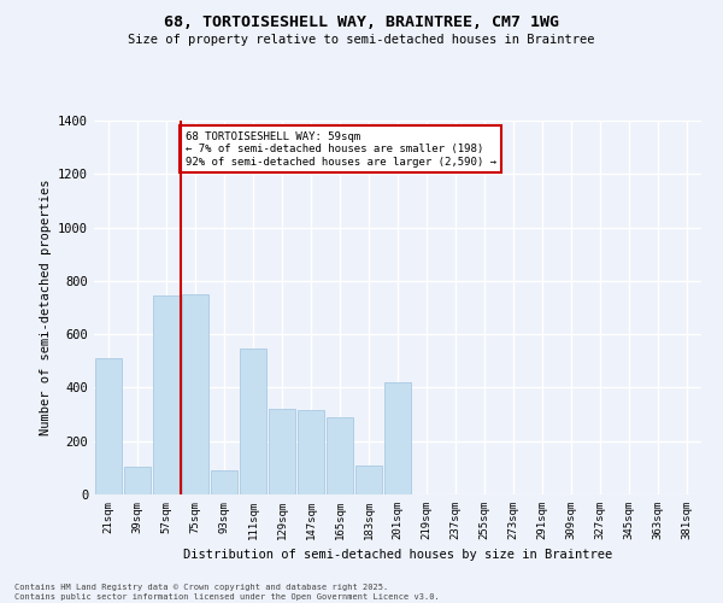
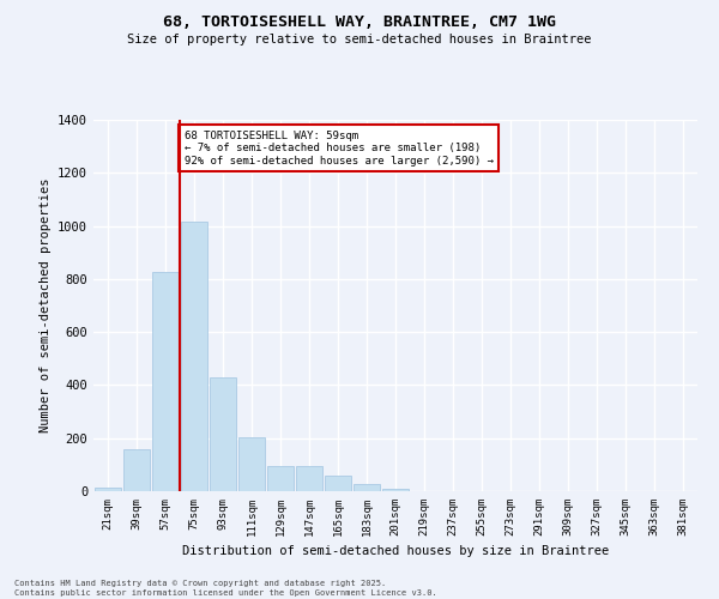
21sqm: 510 -> 15
39sqm: 105 -> 160
57sqm: 745 -> 825
75sqm: 750 -> 1015
93sqm: 90 -> 430
111sqm: 545 -> 205
129sqm: 320 -> 95
147sqm: 315 -> 95
165sqm: 290 -> 60
183sqm: 110 -> 25
201sqm: 420 -> 10
